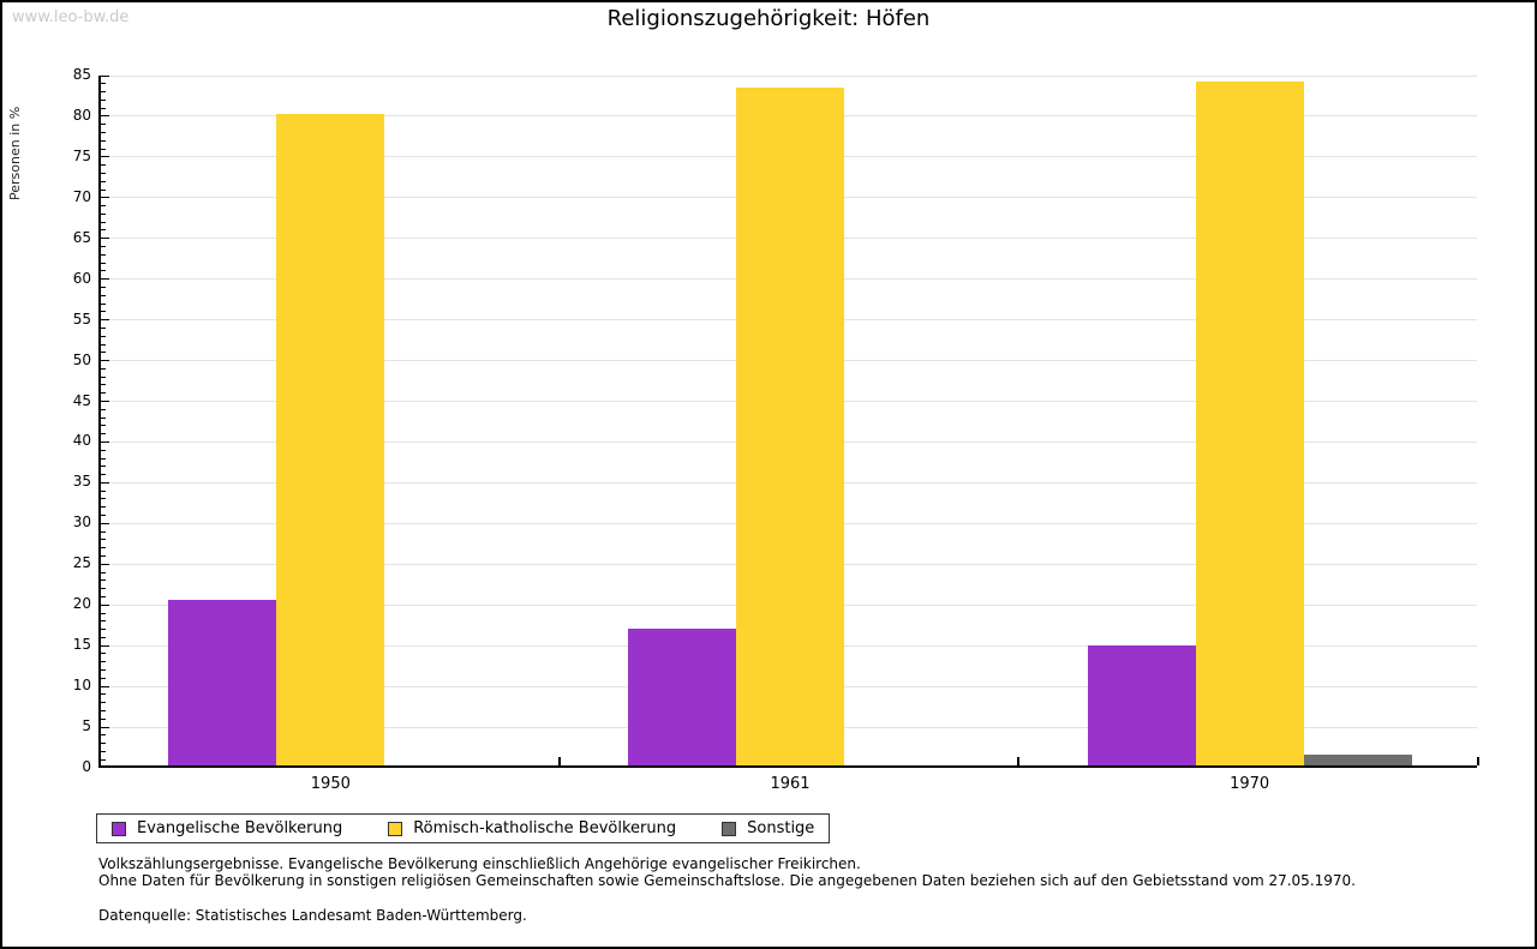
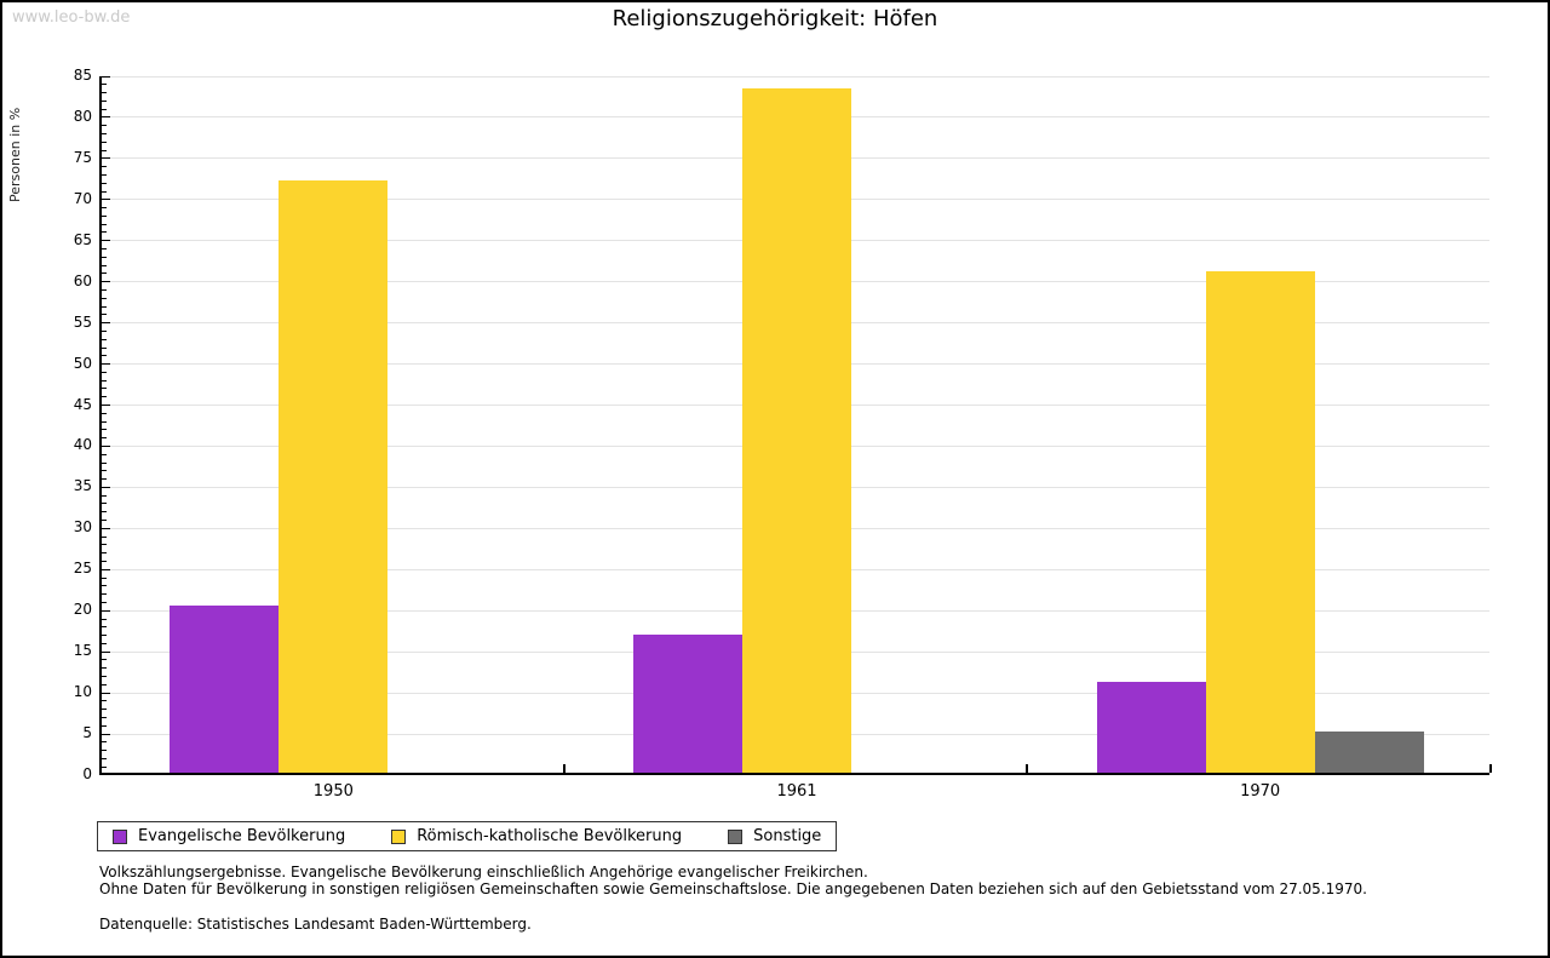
Römisch-katholische Bevölkerung/1950: 80 -> 72
Evangelische Bevölkerung/1970: 15 -> 11
Römisch-katholische Bevölkerung/1970: 84 -> 61
Sonstige/1970: 1 -> 5
